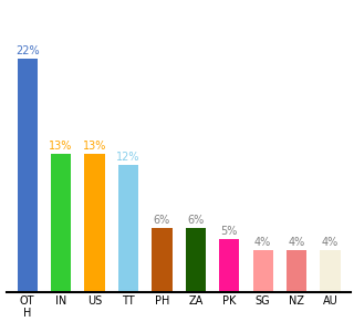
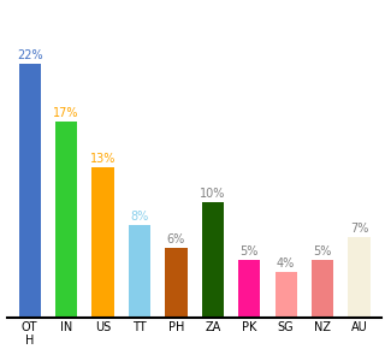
IN: 13% -> 17%
TT: 12% -> 8%
ZA: 6% -> 10%
NZ: 4% -> 5%
AU: 4% -> 7%
